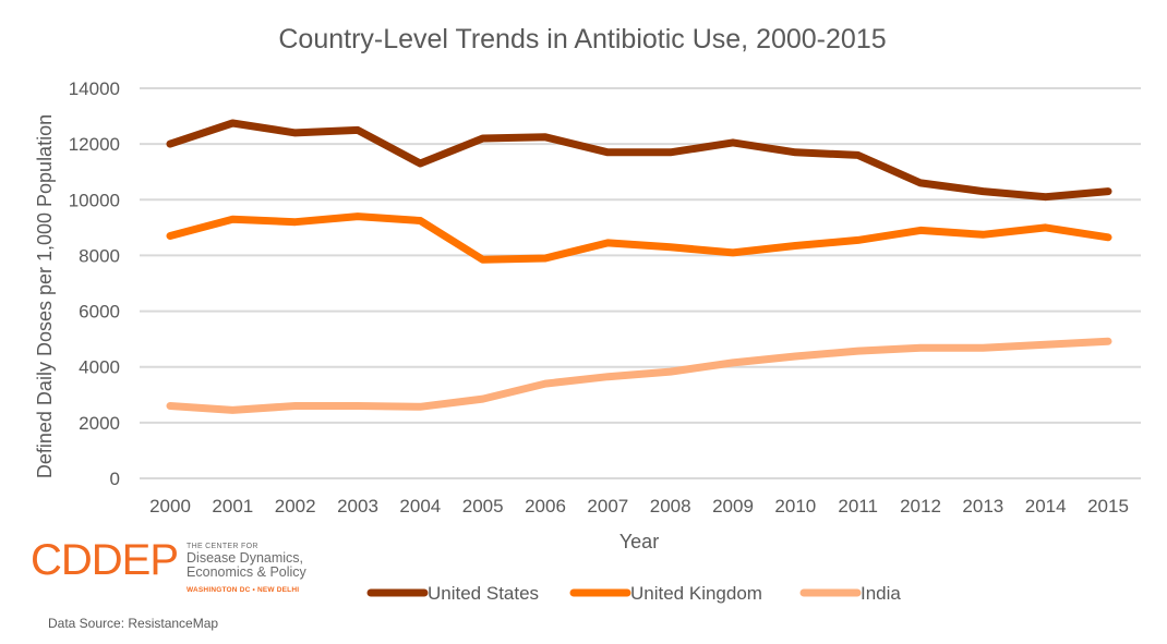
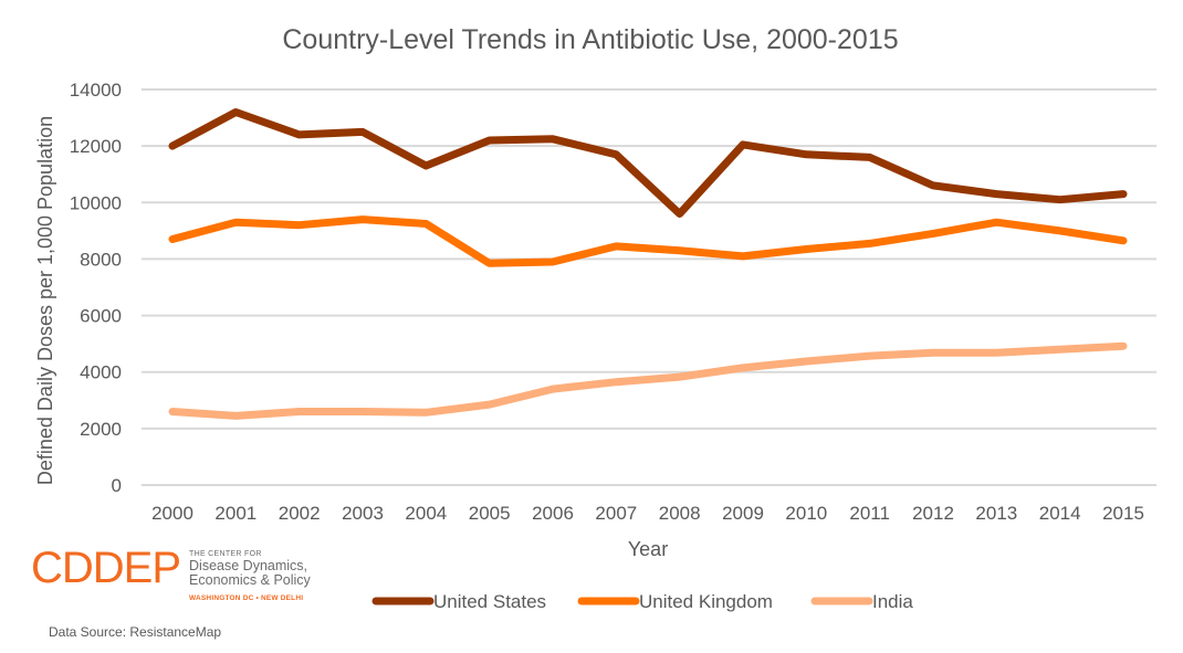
United States/2001: 12800 -> 13200
United States/2008: 11700 -> 9600
United Kingdom/2013: 8800 -> 9300
